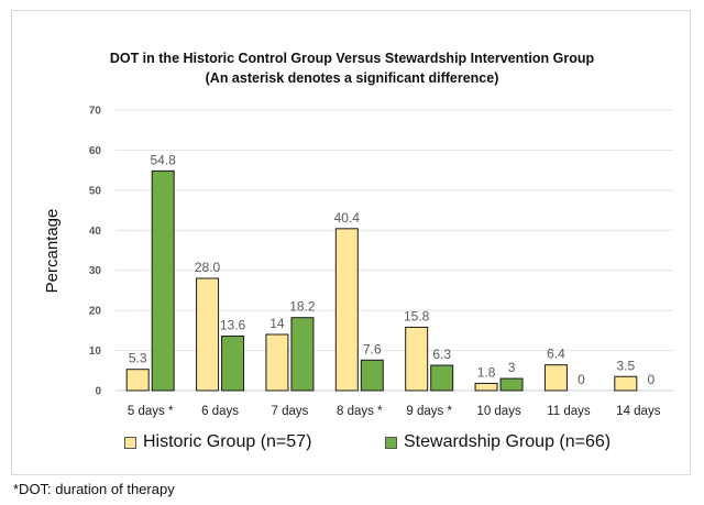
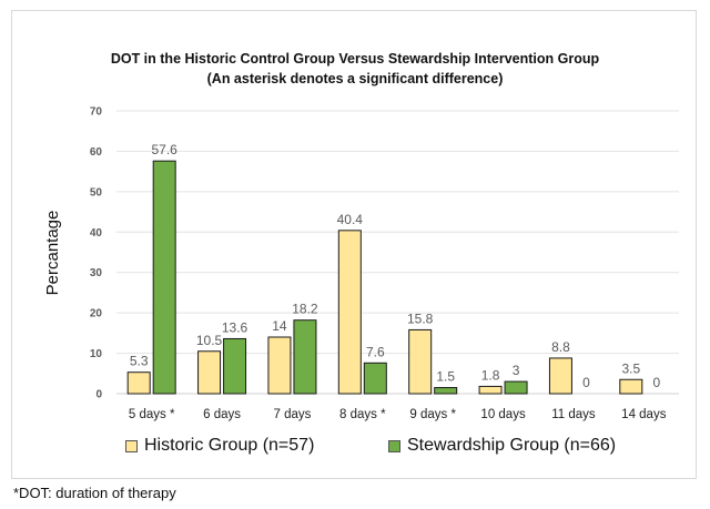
Stewardship Group (n=66)/5 days *: 54.8 -> 57.6
Historic Group (n=57)/6 days: 28.0 -> 10.5
Stewardship Group (n=66)/9 days *: 6.3 -> 1.5
Historic Group (n=57)/11 days: 6.4 -> 8.8
